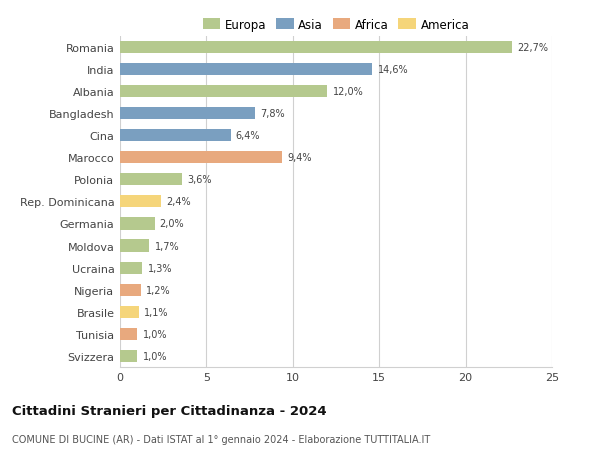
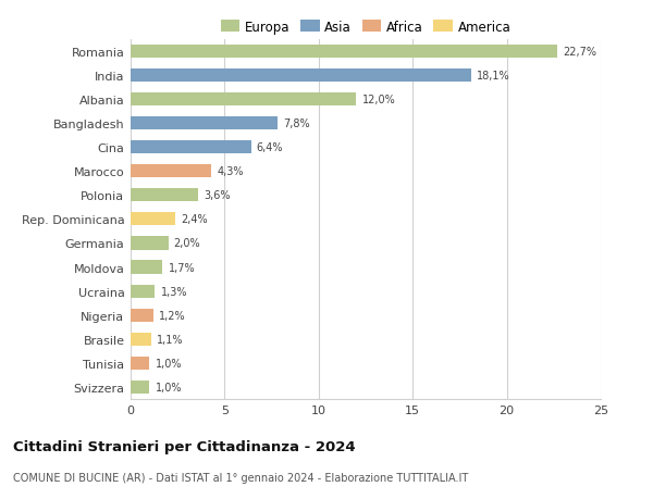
India: 14,6% -> 18,1%
Marocco: 9,4% -> 4,3%
